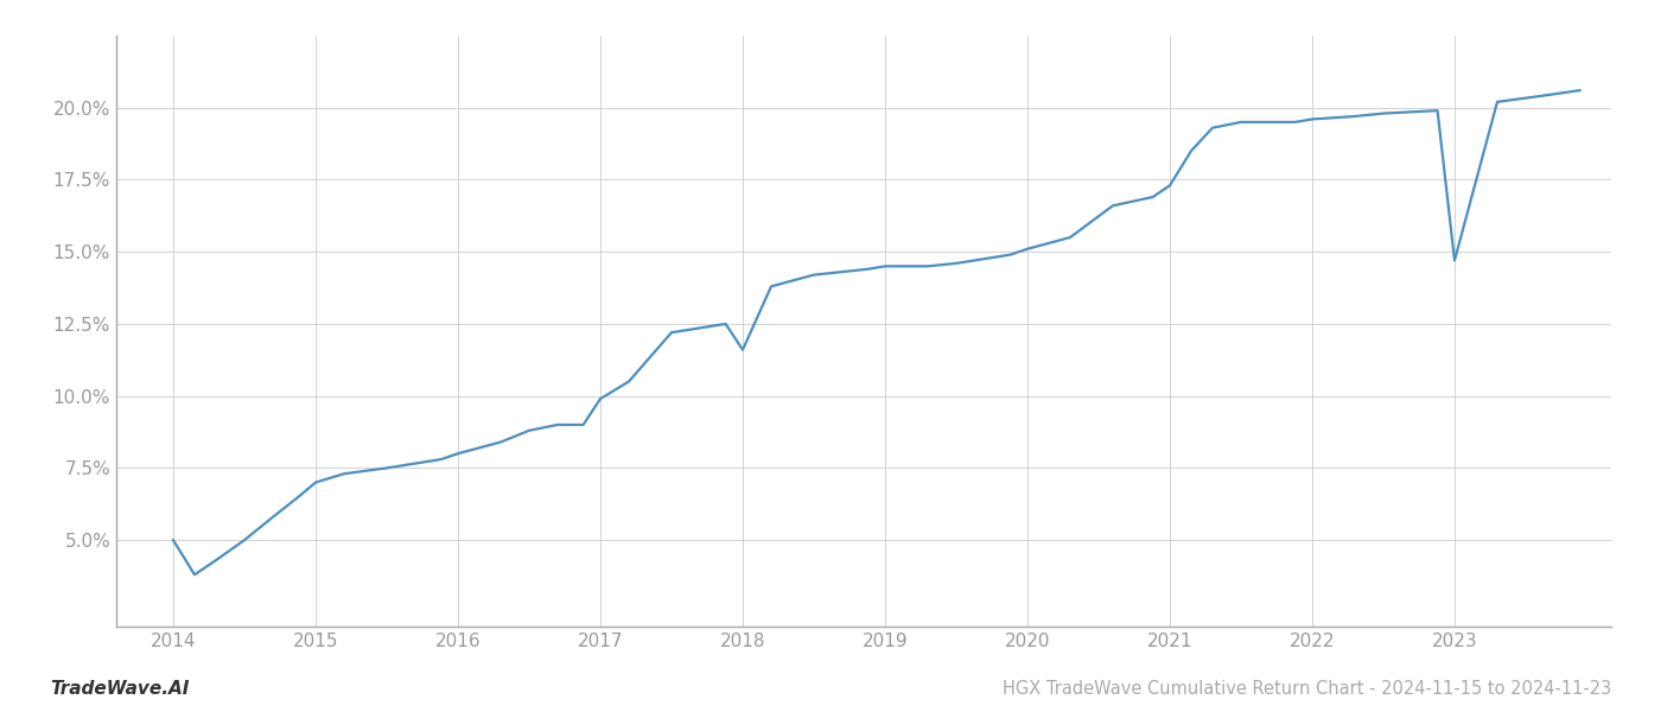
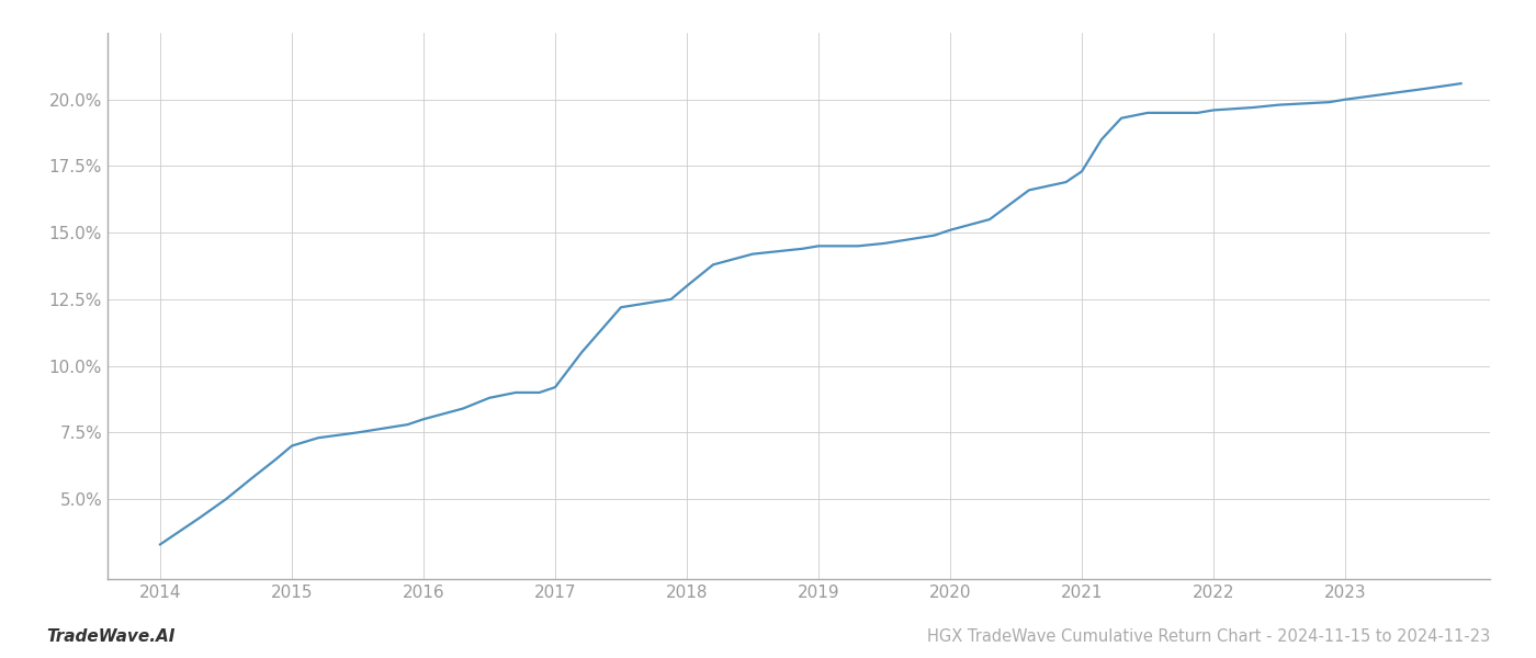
2014: 5.0% -> 3.3%
2017: 9.9% -> 9.2%
2018: 11.6% -> 13.0%
2023: 14.7% -> 20.0%
